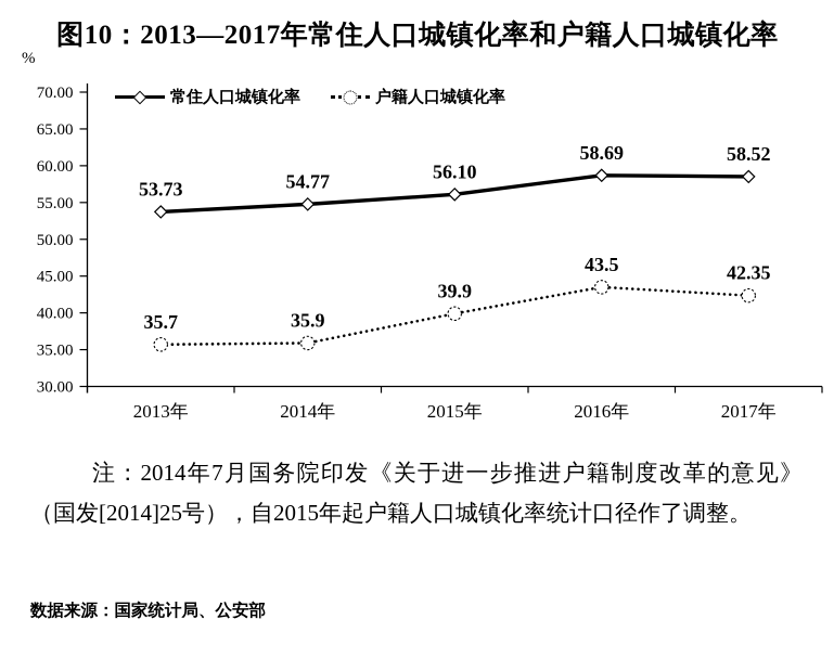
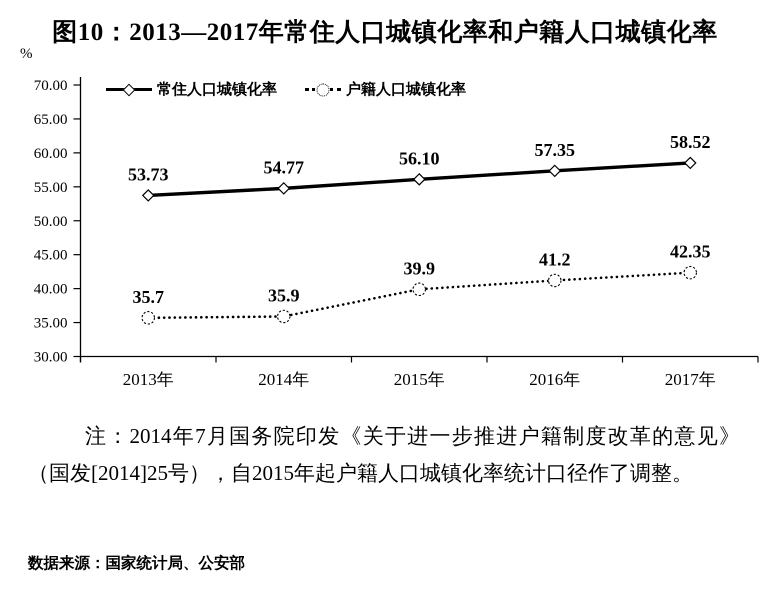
常住人口城镇化率/2016年: 58.69 -> 57.35
户籍人口城镇化率/2016年: 43.5 -> 41.2
